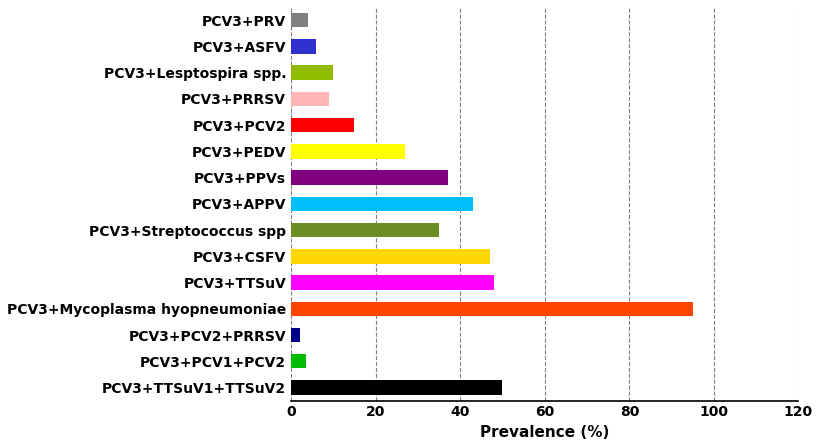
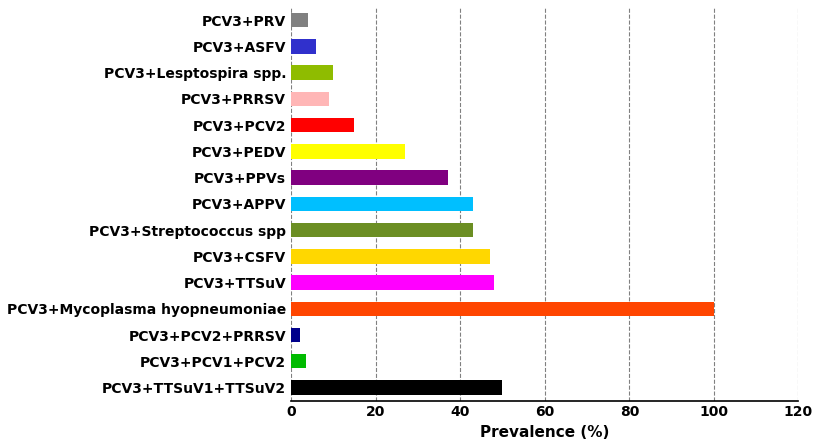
PCV3+Streptococcus spp: 35.0 -> 43.0
PCV3+Mycoplasma hyopneumoniae: 95.0 -> 100.0
